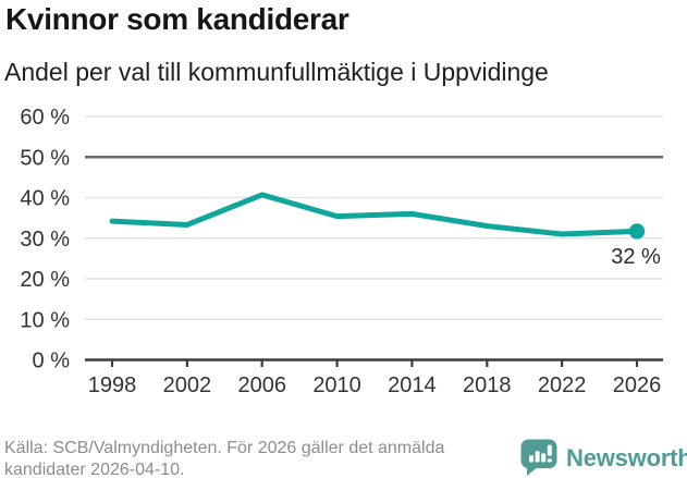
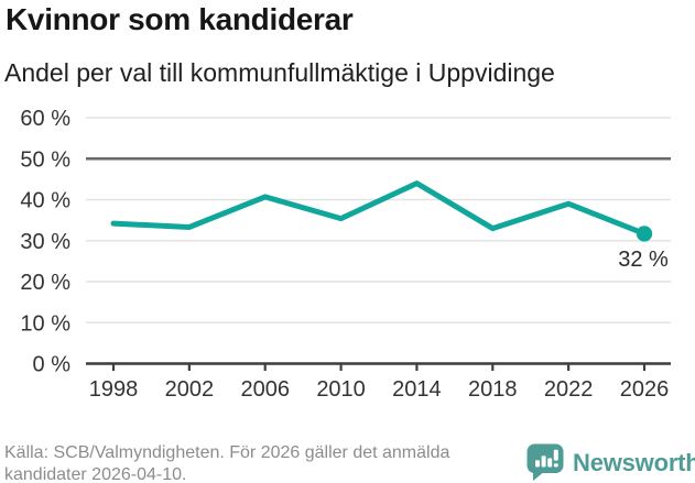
2014: 36% -> 44%
2022: 31% -> 39%
